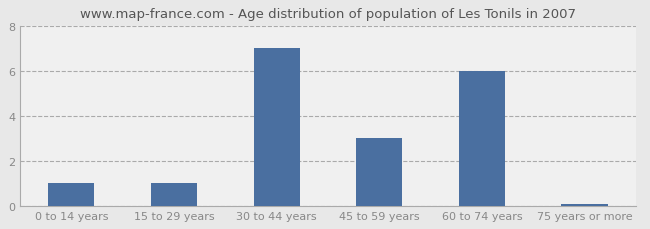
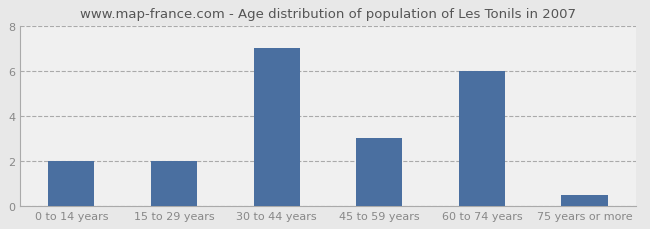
0 to 14 years: 1.0 -> 2.0
15 to 29 years: 1.0 -> 2.0
75 years or more: 0.1 -> 0.5
